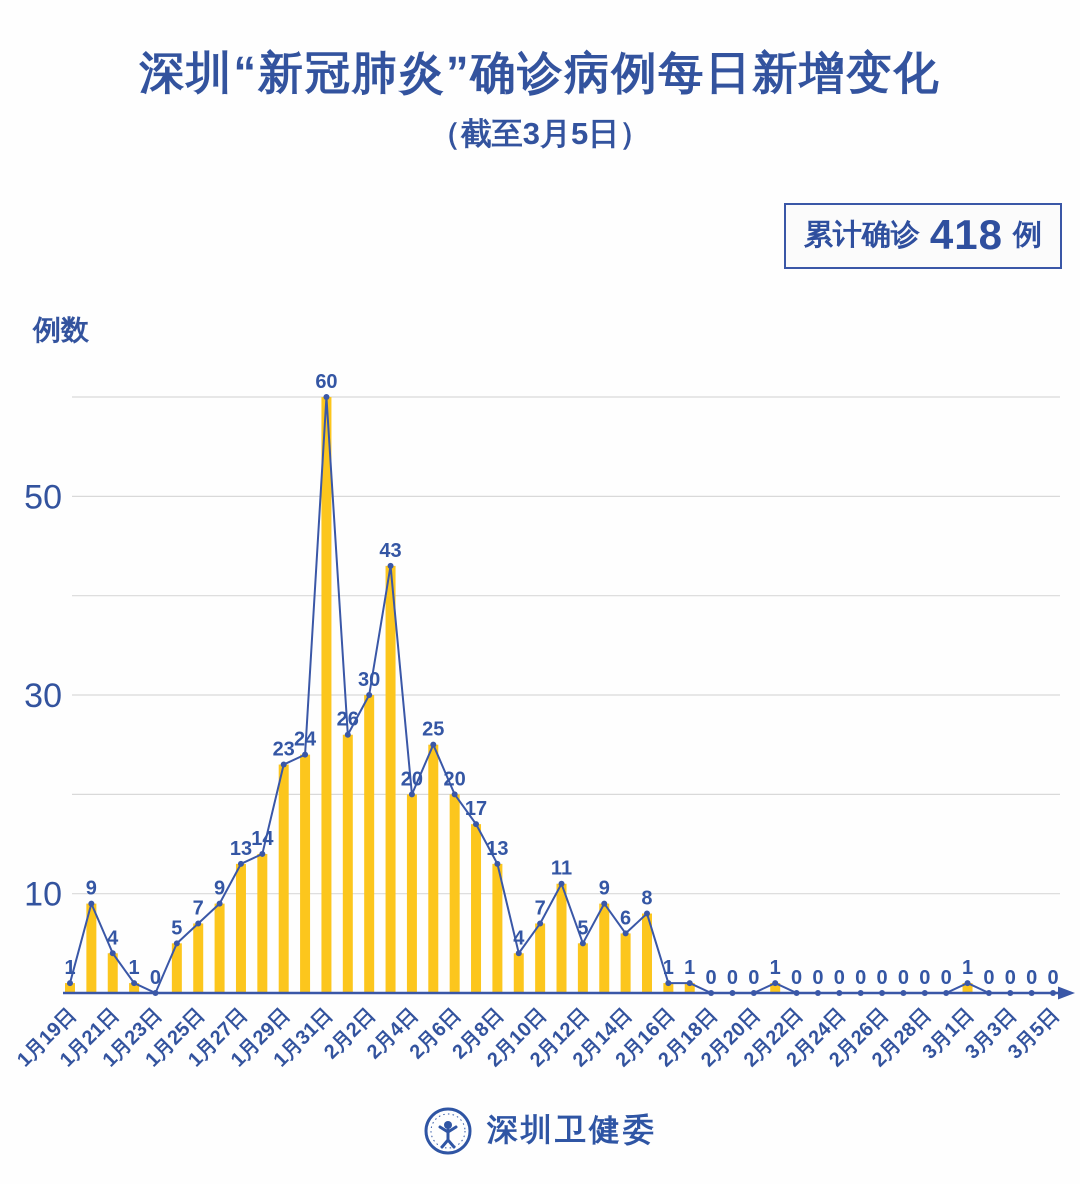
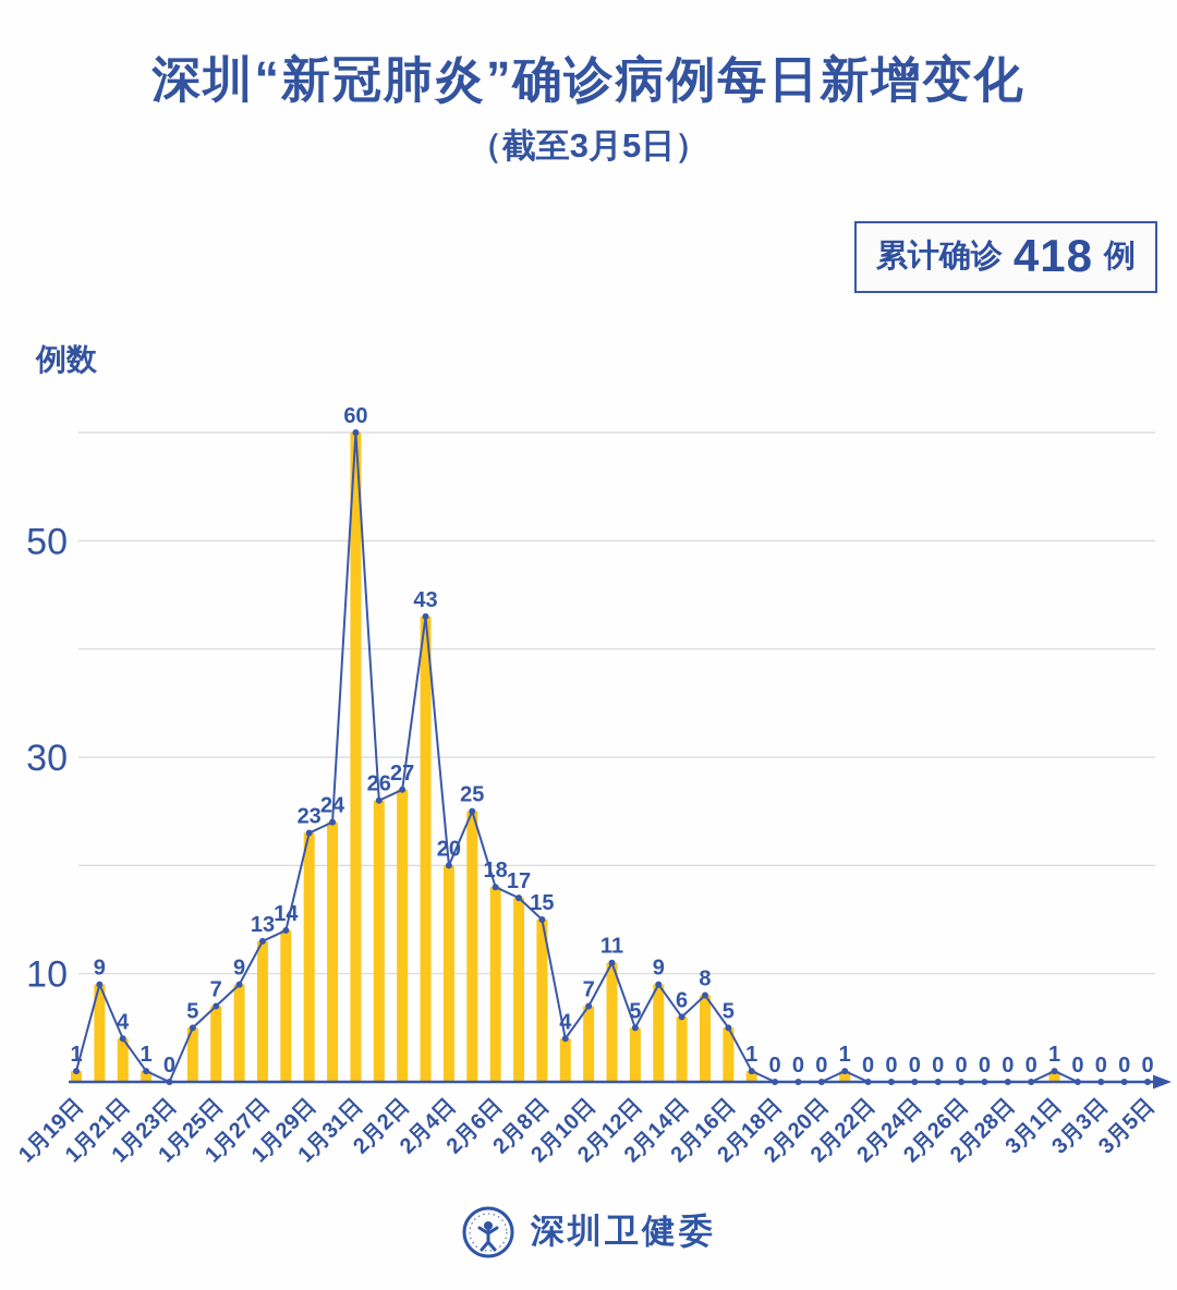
2月2日: 30 -> 27
2月6日: 20 -> 18
2月8日: 13 -> 15
2月16日: 1 -> 5
